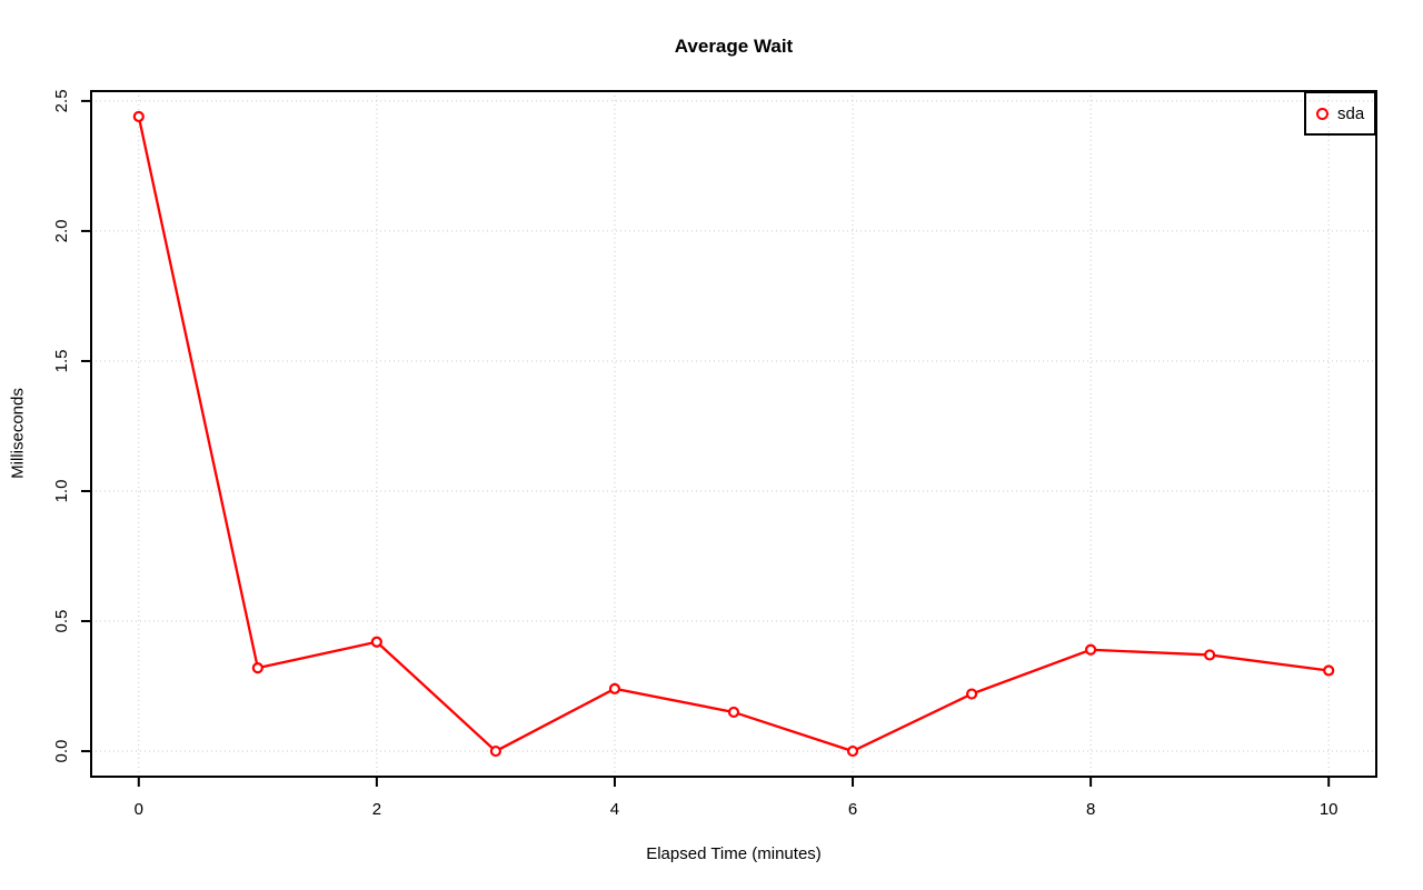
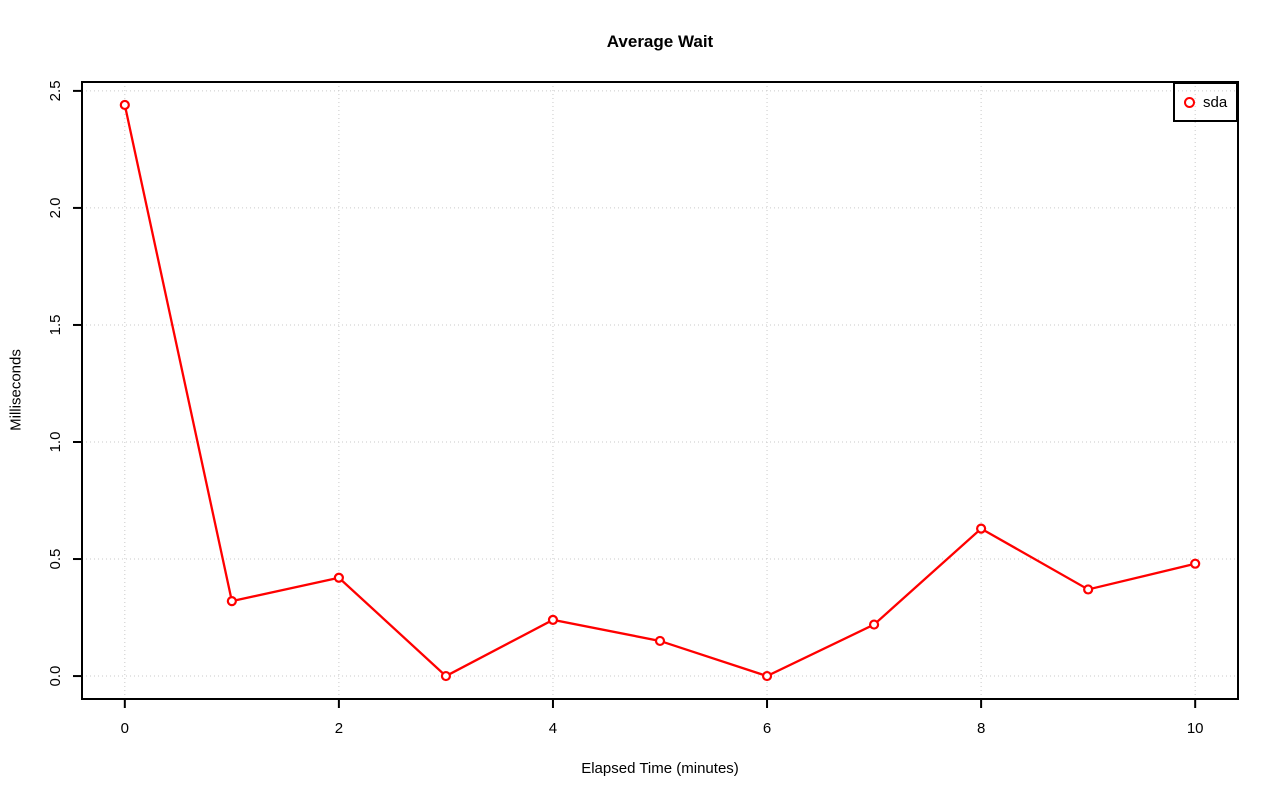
8: 0.39 -> 0.63
10: 0.31 -> 0.48
